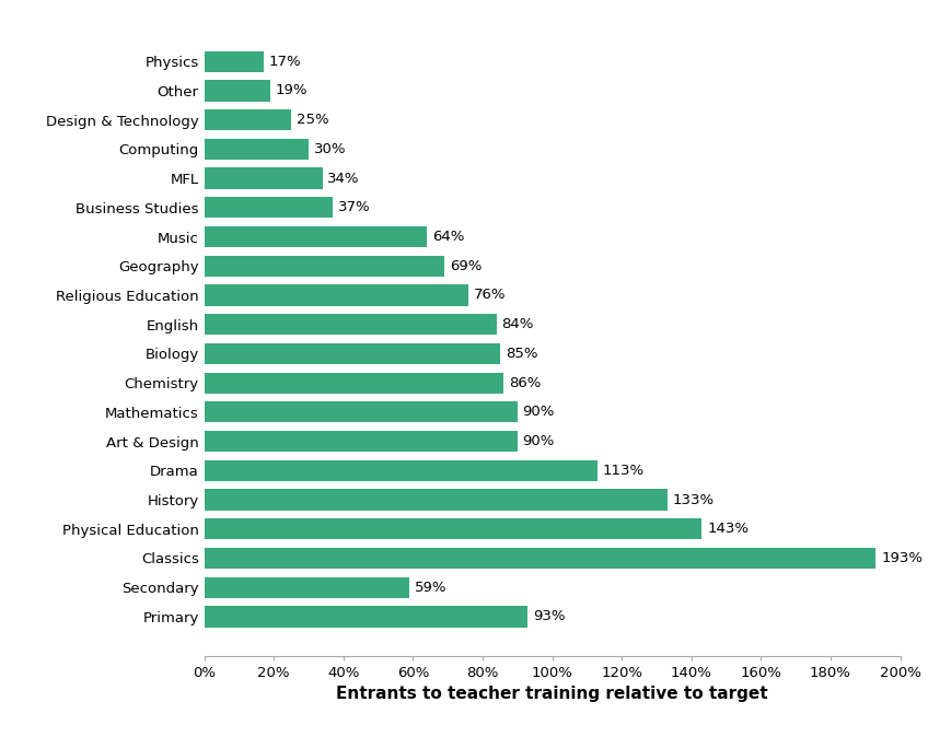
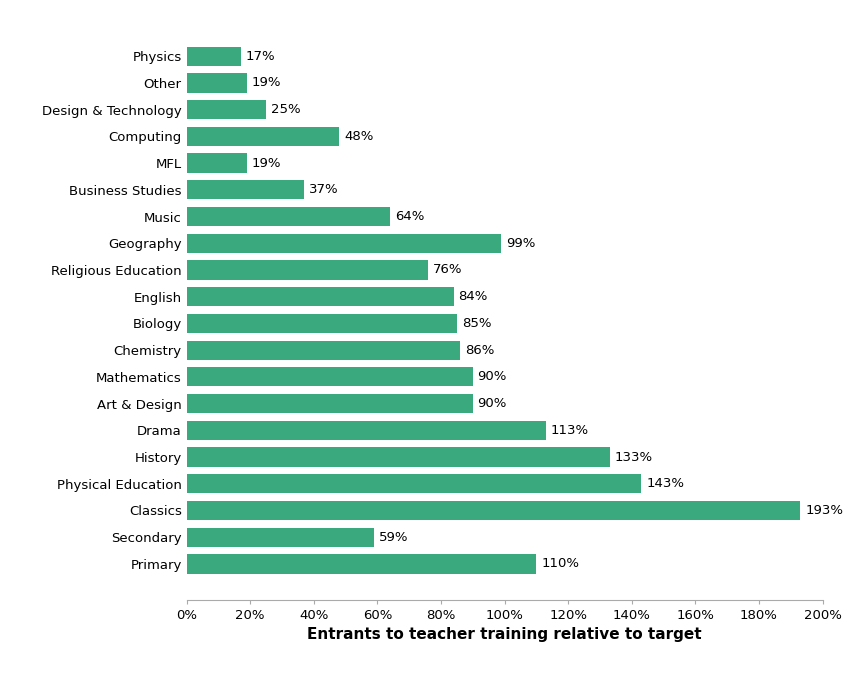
Computing: 30% -> 48%
MFL: 34% -> 19%
Geography: 69% -> 99%
Primary: 93% -> 110%
